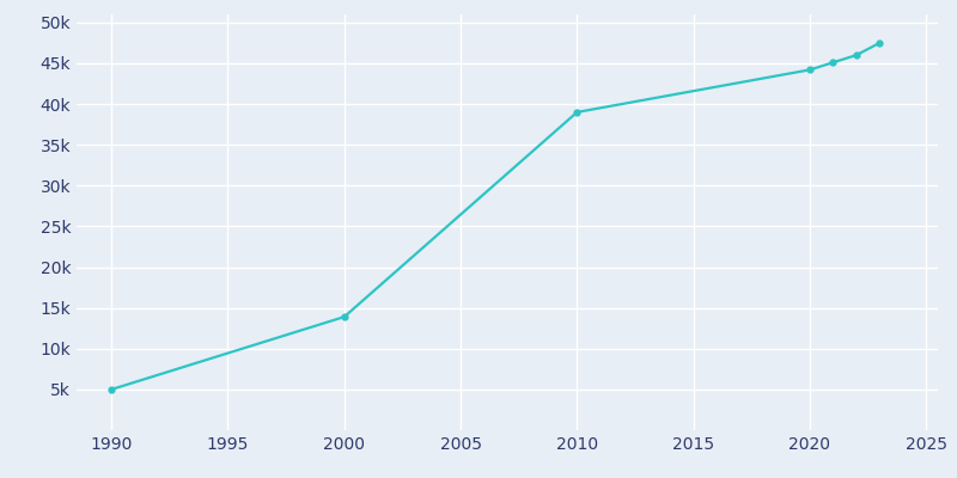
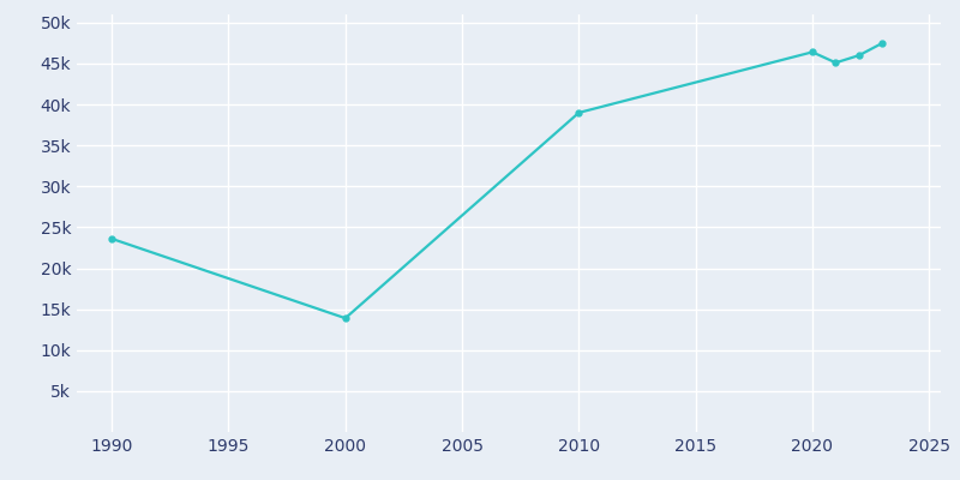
1990: 5.0k -> 23.6k
2020: 44.2k -> 46.4k
